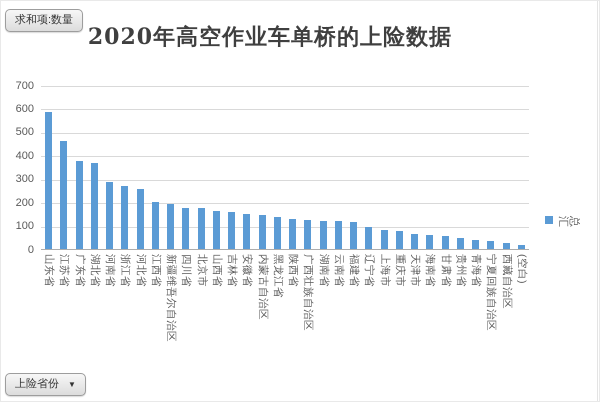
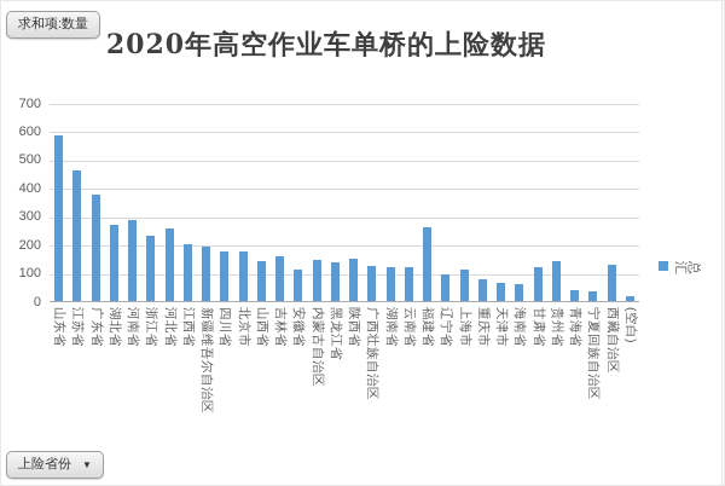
湖北省: 370 -> 270
浙江省: 270 -> 230
山西省: 160 -> 140
安徽省: 150 -> 110
陕西省: 130 -> 150
福建省: 120 -> 260
上海市: 80 -> 110
甘肃省: 60 -> 120
贵州省: 40 -> 140
西藏自治区: 20 -> 130
